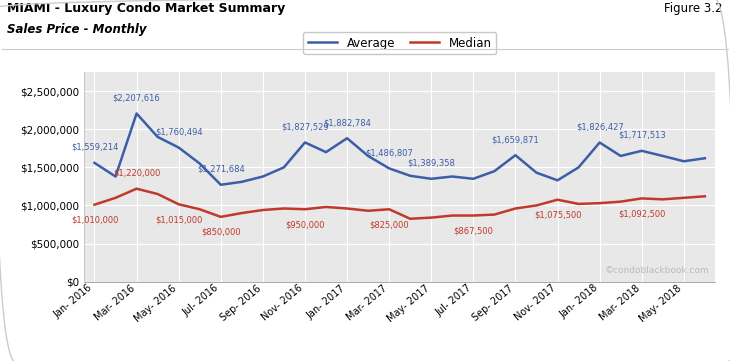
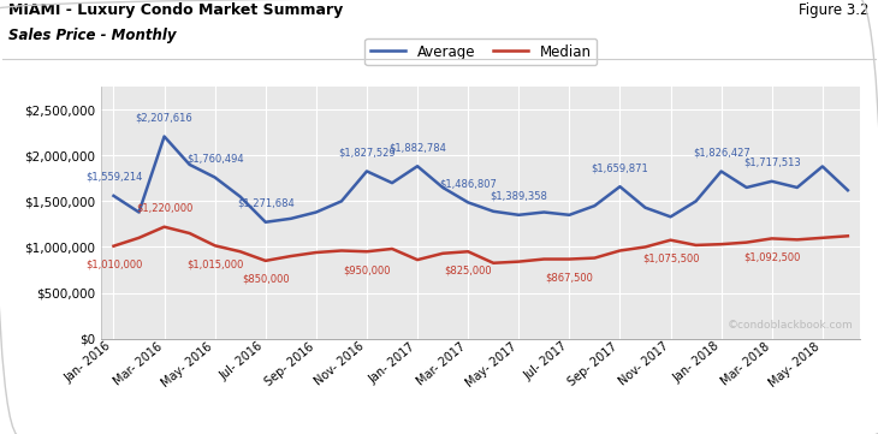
Median/Jan- 2017: $960,000 -> $860,000
Average/May- 2018: $1,580,000 -> $1,880,000
